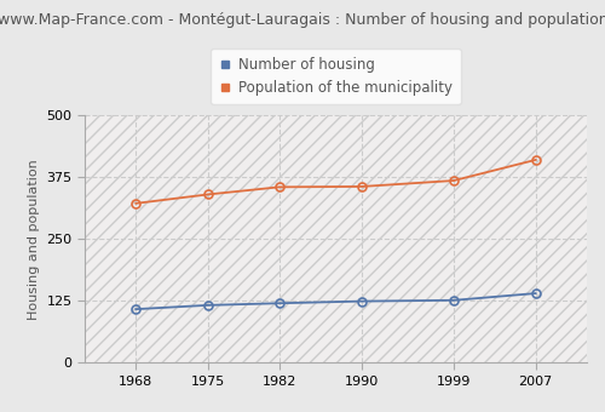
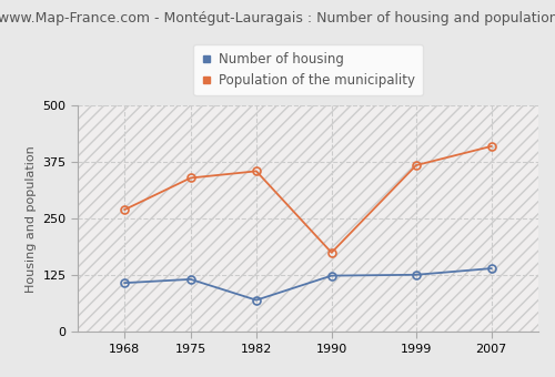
Population of the municipality/1968: 322 -> 270
Number of housing/1982: 120 -> 70
Population of the municipality/1990: 356 -> 175
